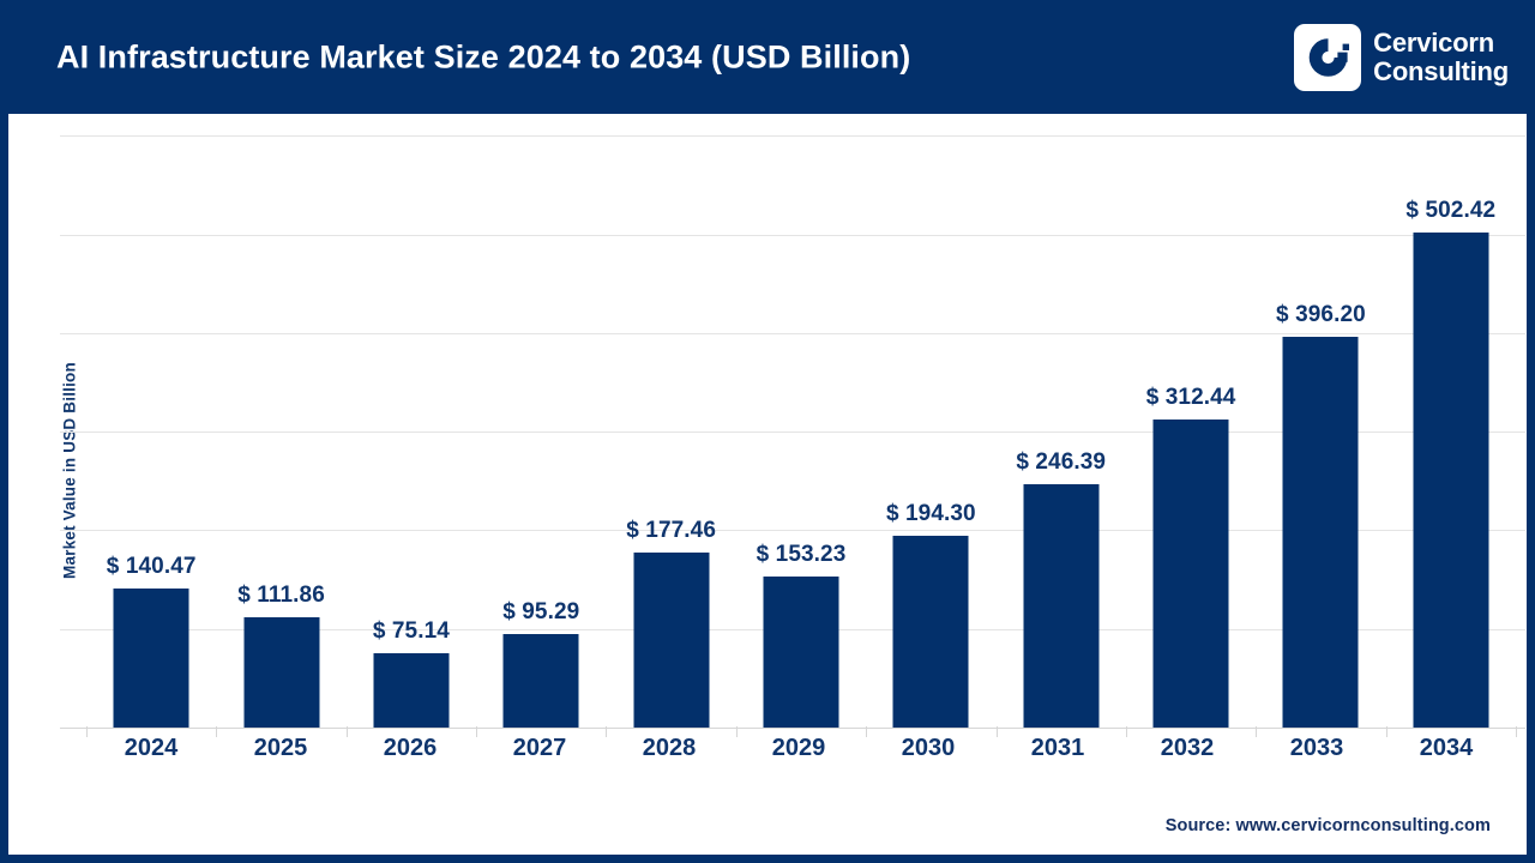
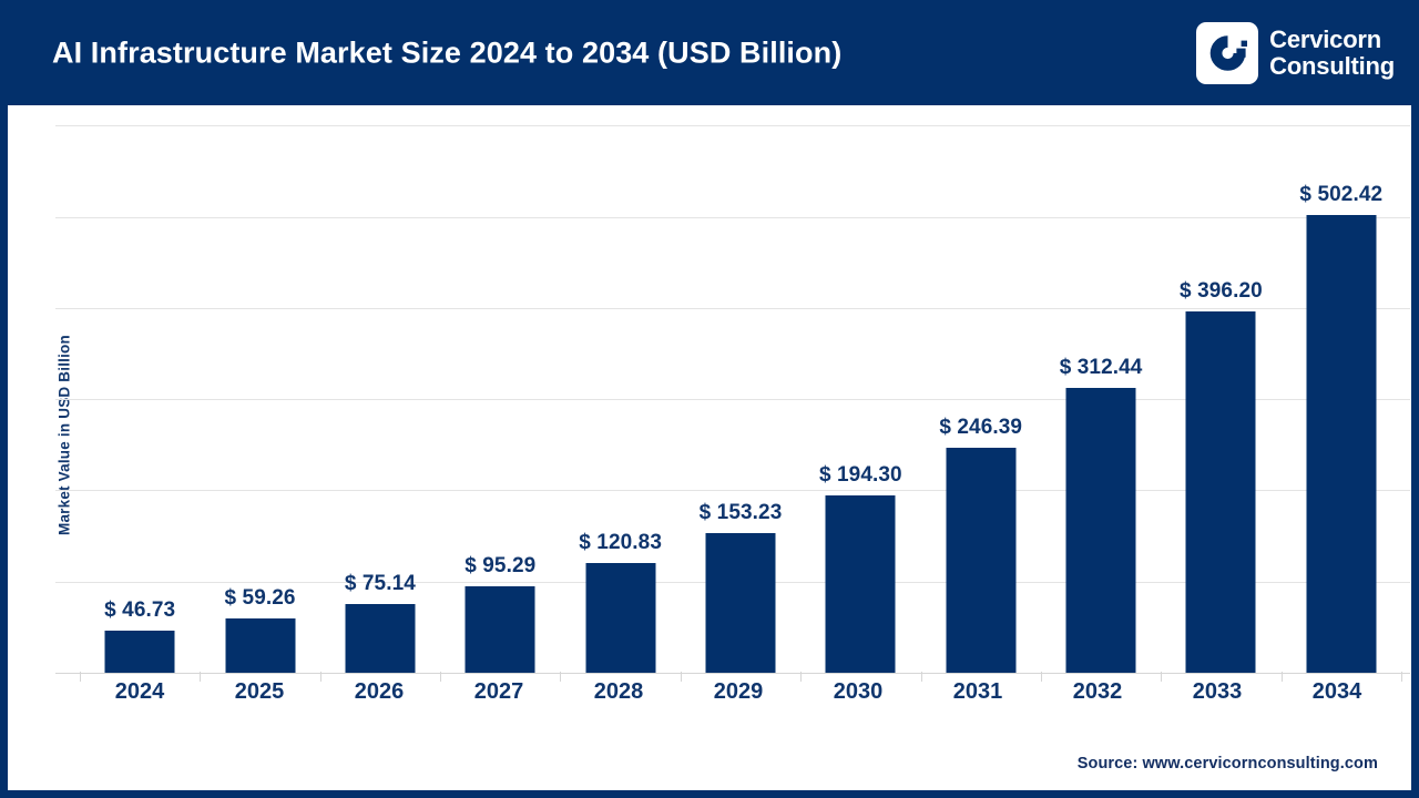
2024: 140.47 -> 46.73
2025: 111.86 -> 59.26
2028: 177.46 -> 120.83
